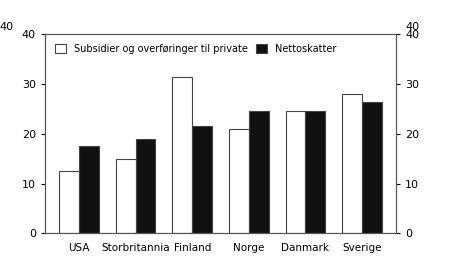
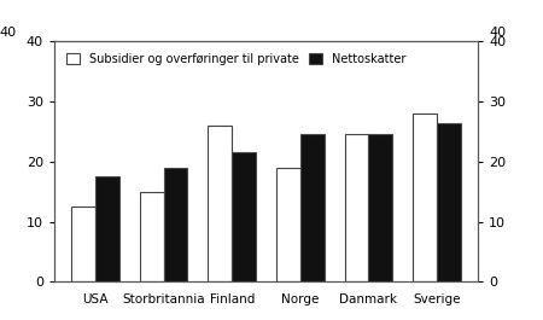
Subsidier og overføringer til private/Finland: 31.5 -> 26.0
Subsidier og overføringer til private/Norge: 21.0 -> 19.0
